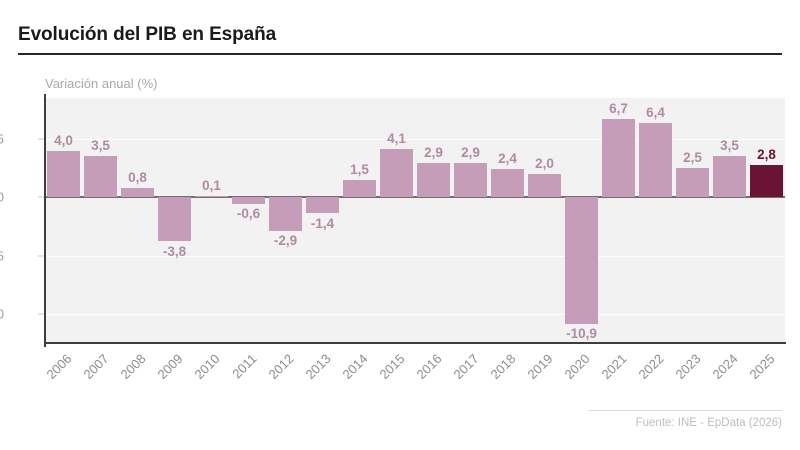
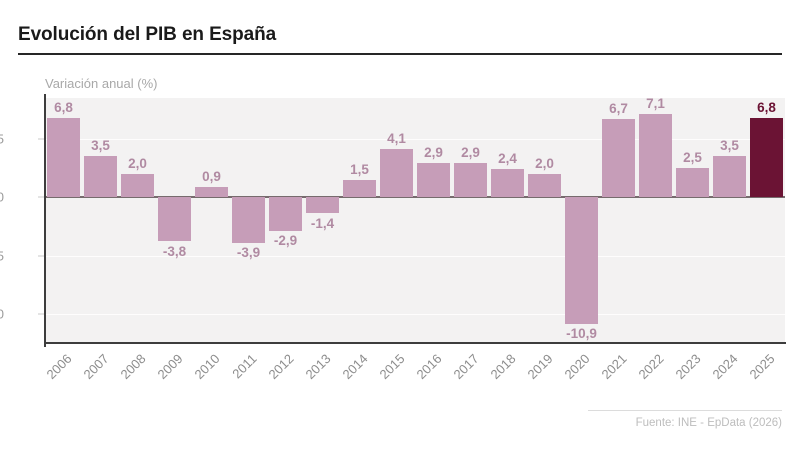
2006: 4,0 -> 6,8
2008: 0,8 -> 2,0
2010: 0,1 -> 0,9
2011: -0,6 -> -3,9
2022: 6,4 -> 7,1
2025: 2,8 -> 6,8
